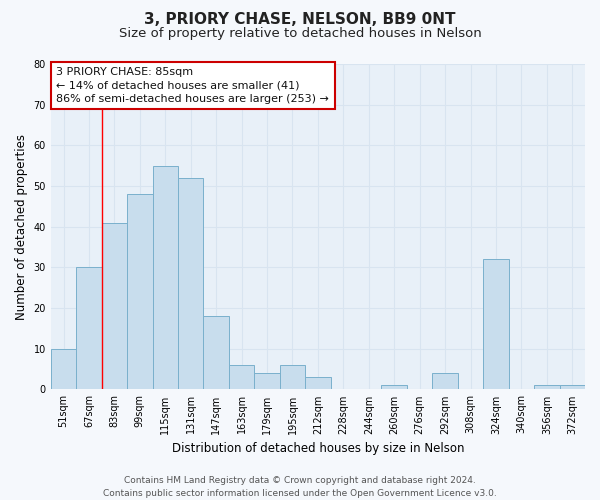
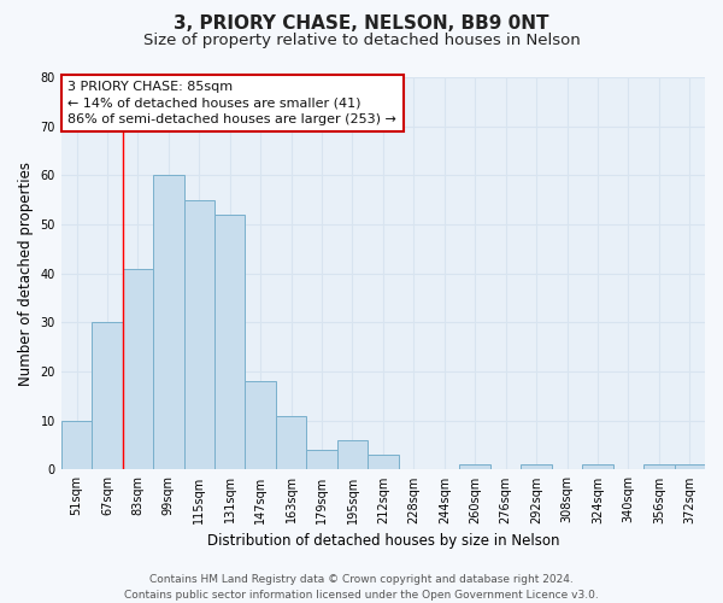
99sqm: 48 -> 60
163sqm: 6 -> 11
292sqm: 4 -> 1
324sqm: 32 -> 1
